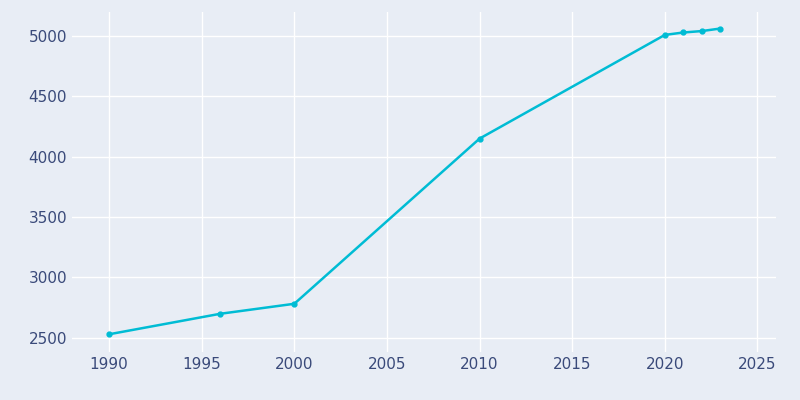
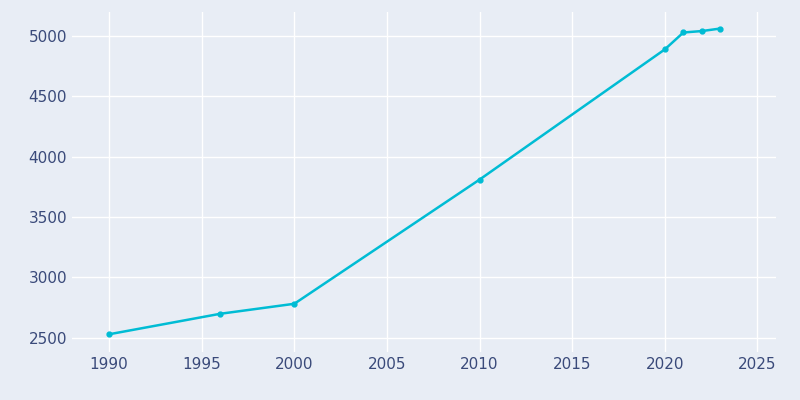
2010: 4150 -> 3810
2020: 5010 -> 4890
